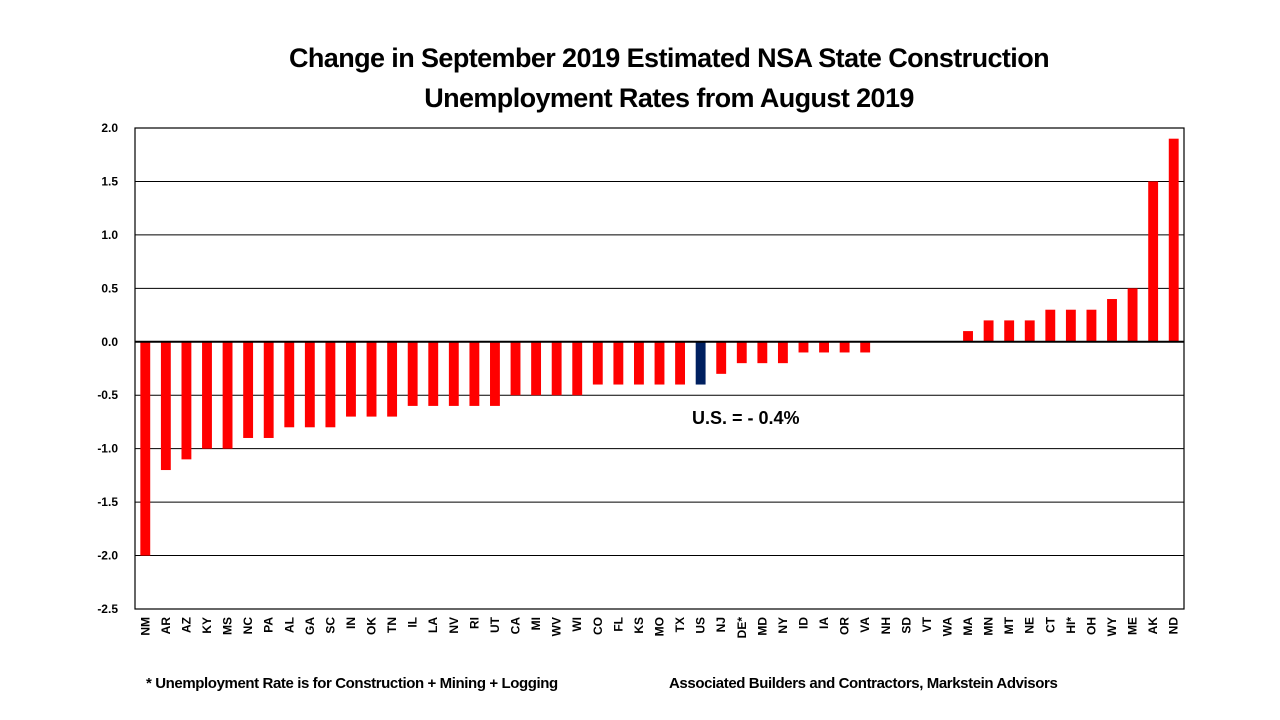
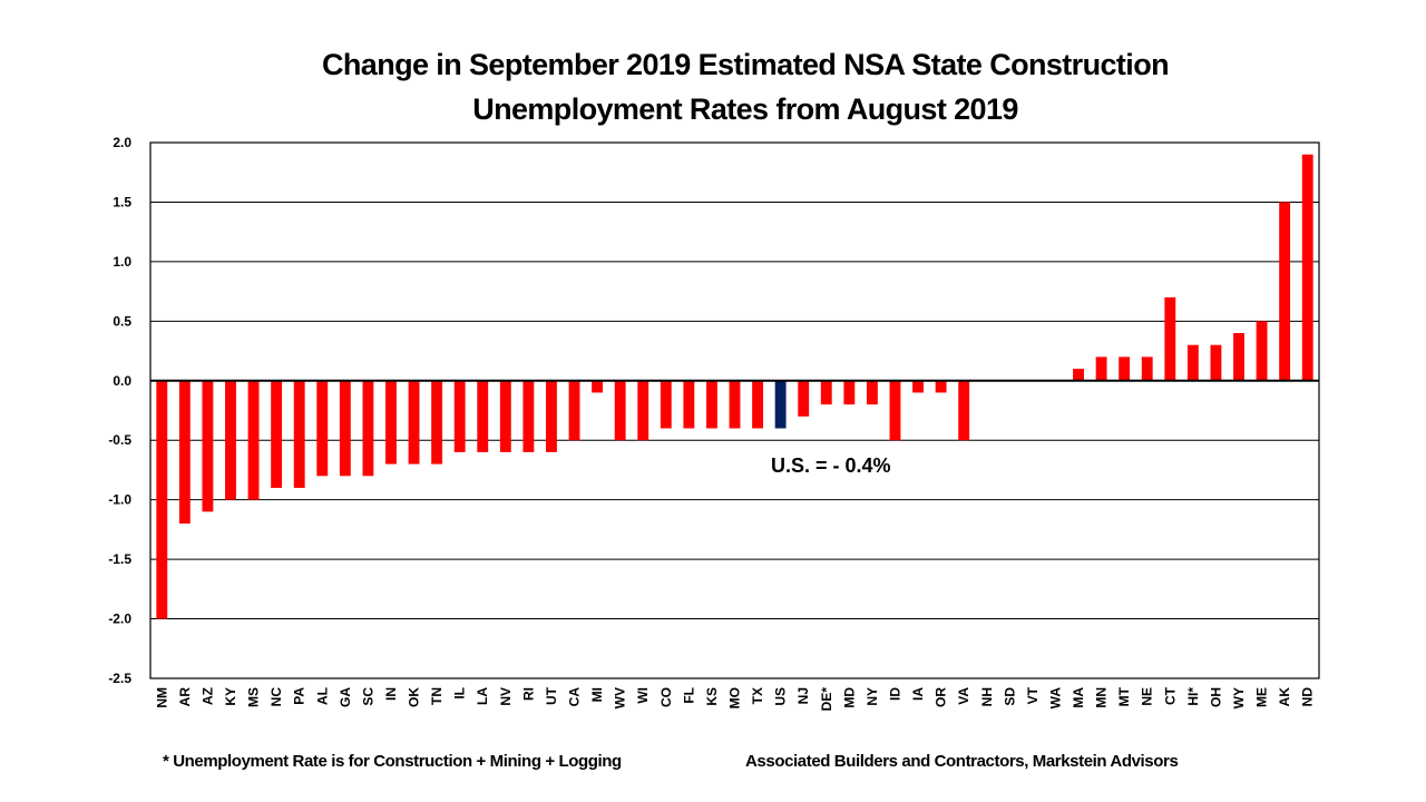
MI: -0.5 -> -0.1
ID: -0.1 -> -0.5
VA: -0.1 -> -0.5
CT: 0.3 -> 0.7
